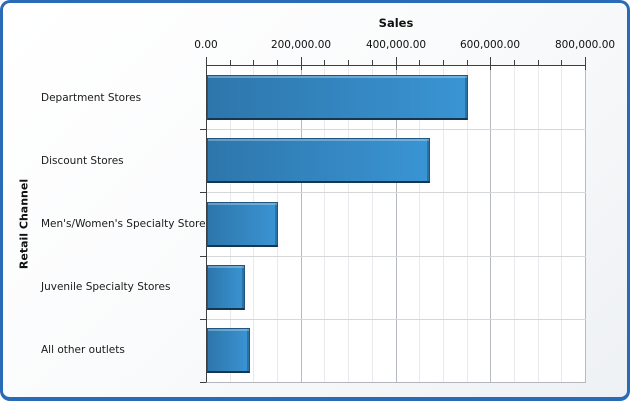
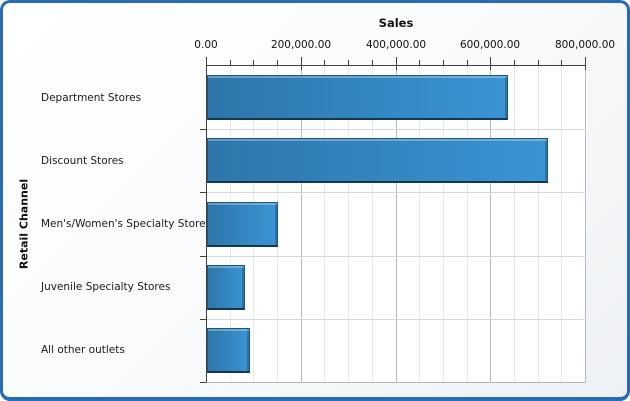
Department Stores: 550000 -> 640000
Discount Stores: 470000 -> 720000
